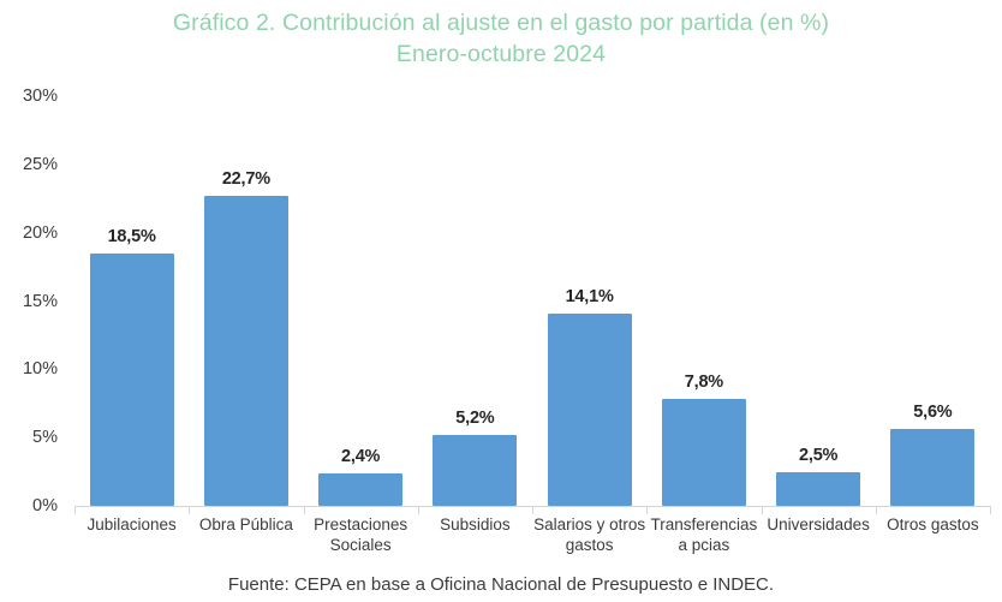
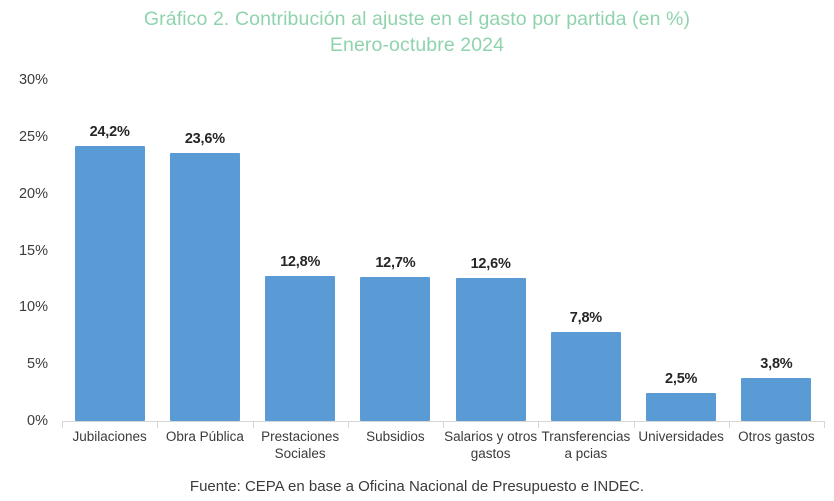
Jubilaciones: 18,5% -> 24,2%
Obra Pública: 22,7% -> 23,6%
Prestaciones Sociales: 2,4% -> 12,8%
Subsidios: 5,2% -> 12,7%
Salarios y otros gastos: 14,1% -> 12,6%
Otros gastos: 5,6% -> 3,8%
